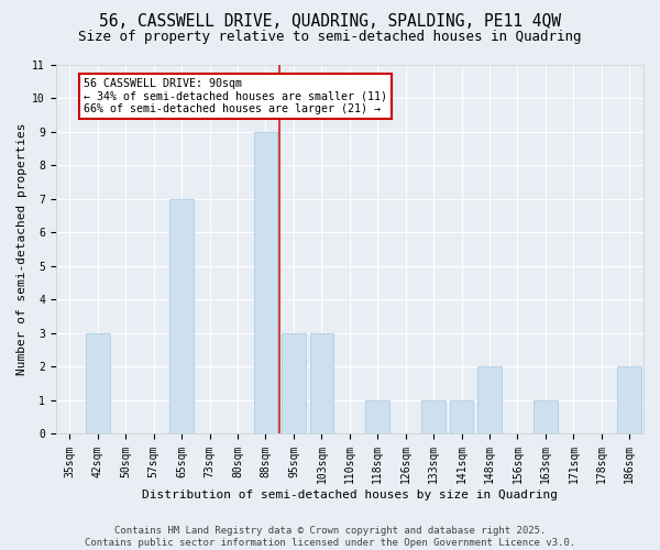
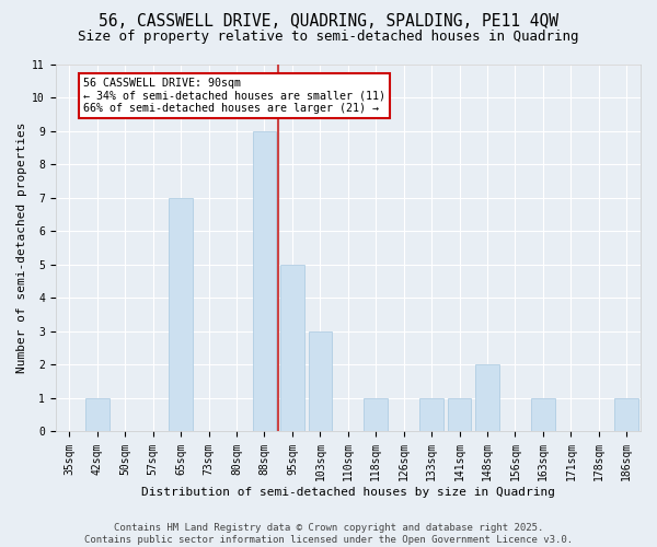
42sqm: 3 -> 1
95sqm: 3 -> 5
186sqm: 2 -> 1
